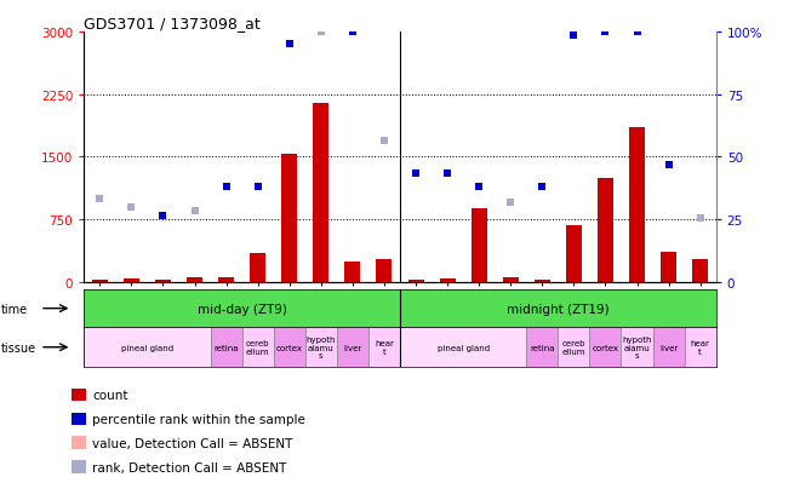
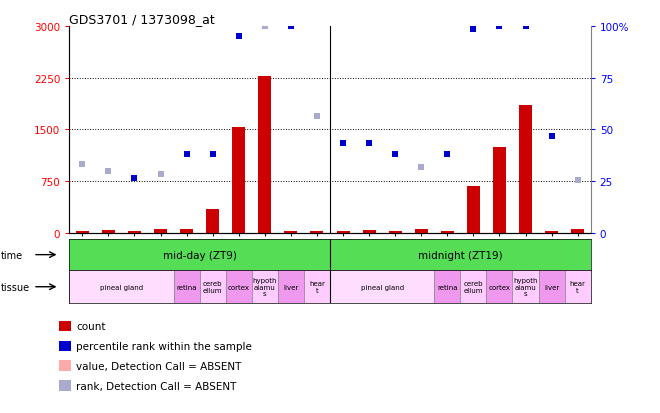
GSM310049: 2140 -> 2270
GSM310051: 240 -> 30
GSM310053: 280 -> 30
GSM310041: 880 -> 30
GSM310052: 360 -> 30
GSM310054: 280 -> 50
